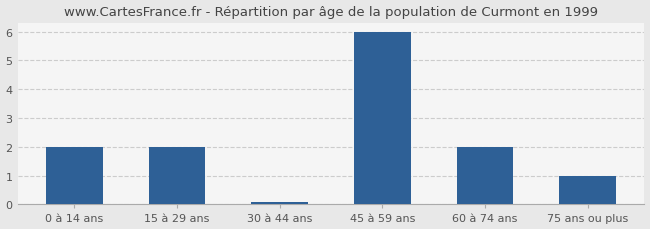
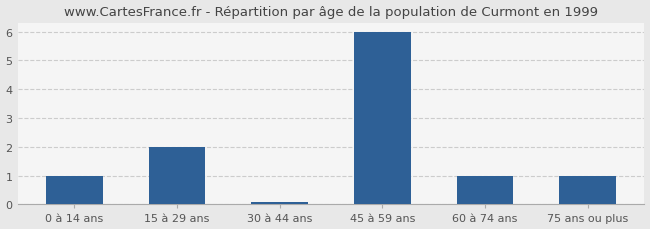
0 à 14 ans: 2.00 -> 1.00
60 à 74 ans: 2.00 -> 1.00
